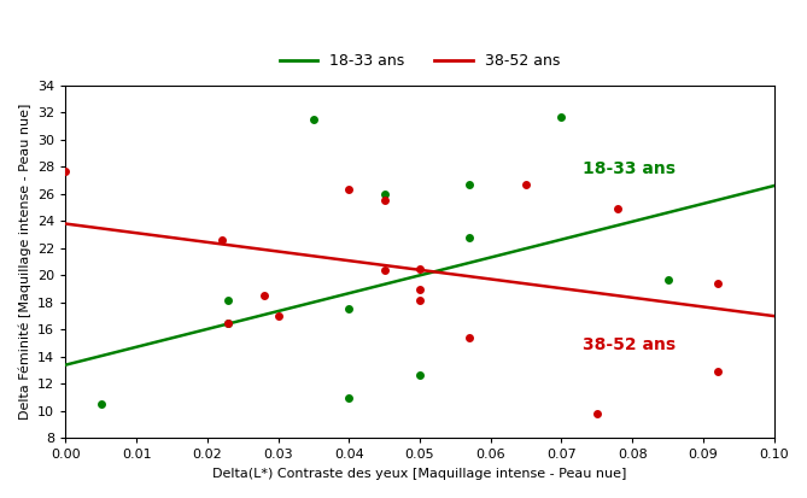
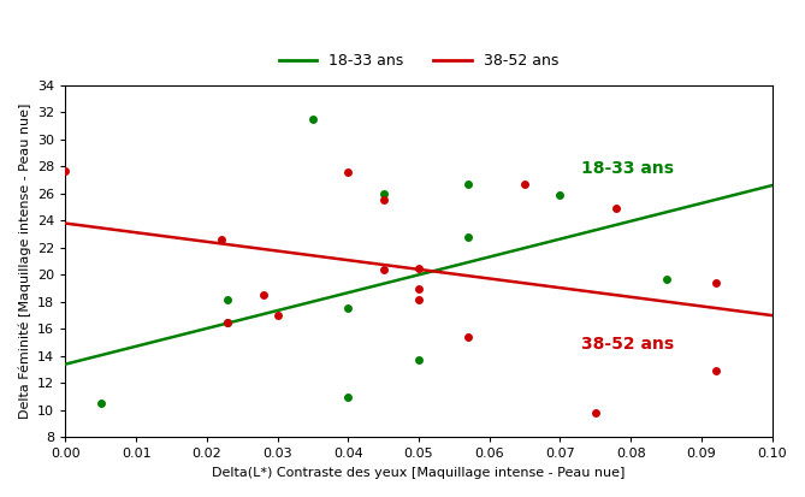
38-52 ans/0.04: 26.3 -> 27.6
18-33 ans/0.05: 12.7 -> 13.7
18-33 ans/0.07: 31.7 -> 25.9
